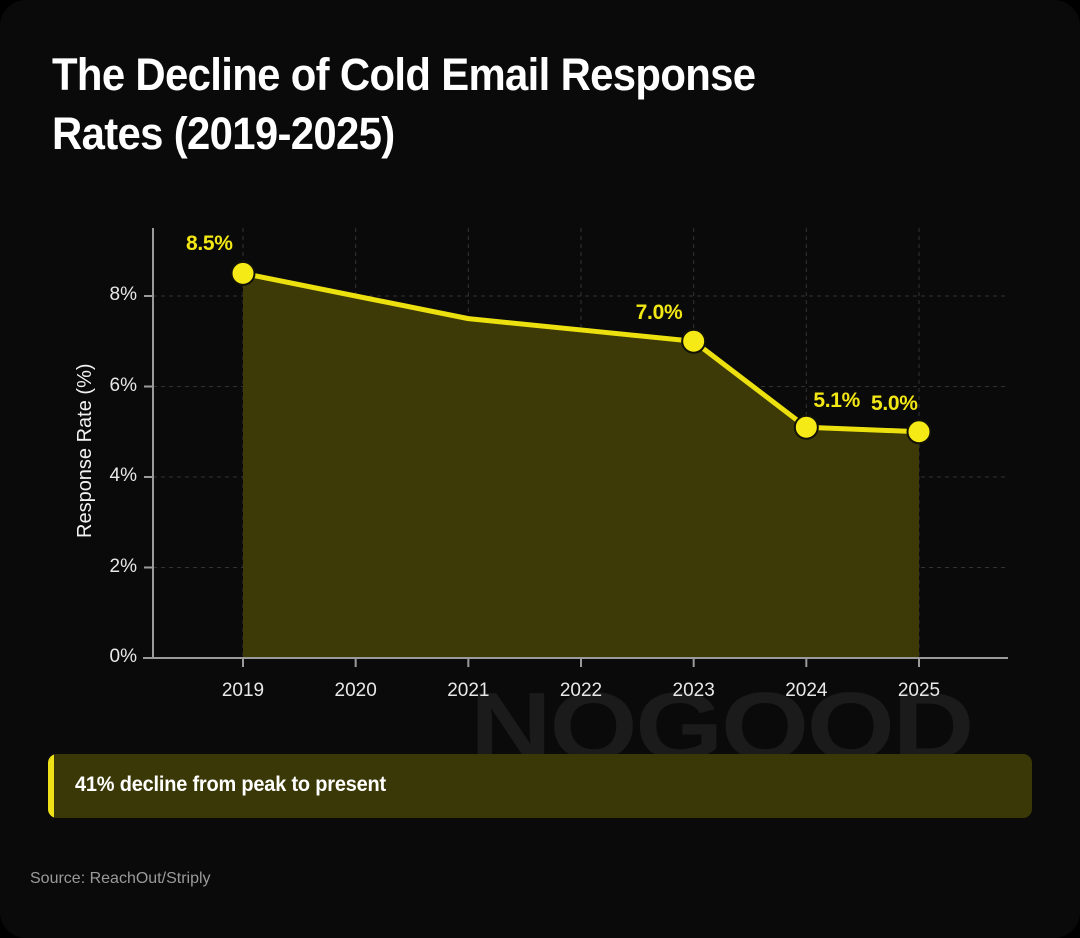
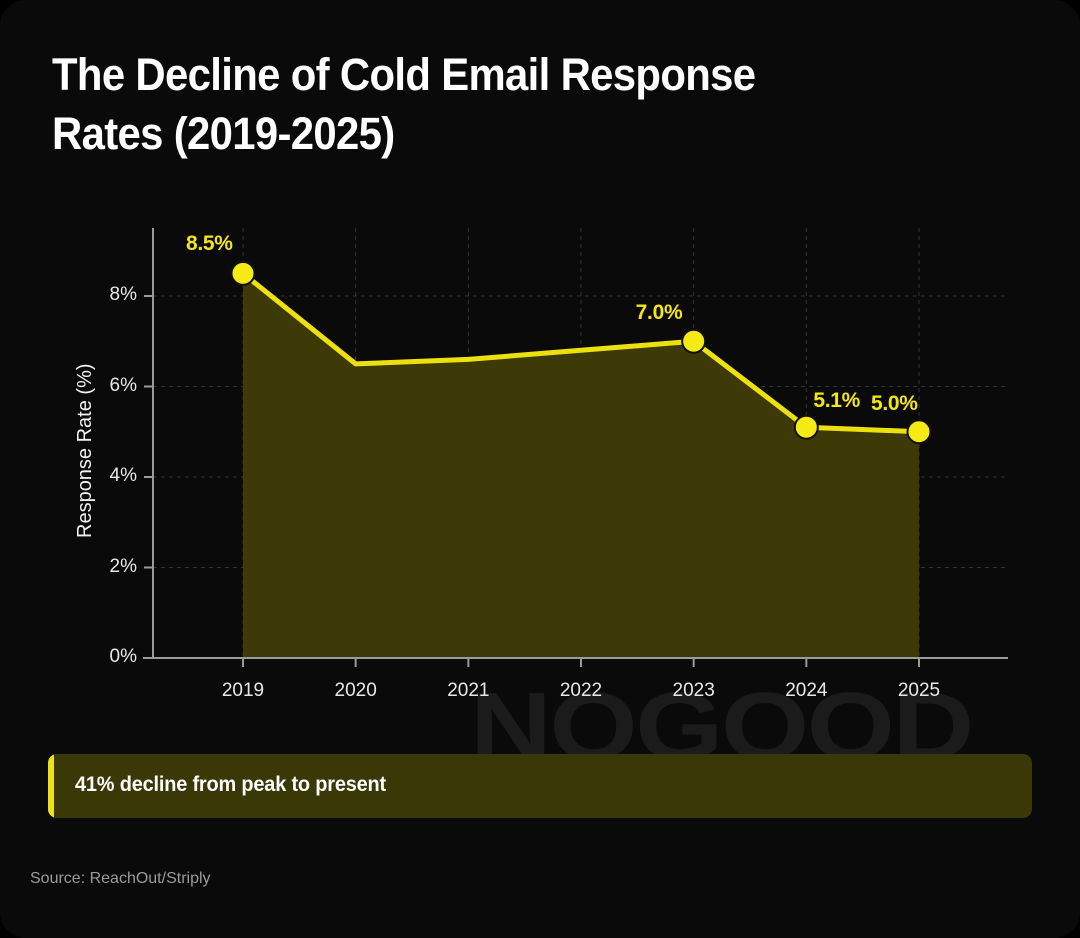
2020: 8.0% -> 6.5%
2021: 7.5% -> 6.6%
2022: 7.2% -> 6.8%
